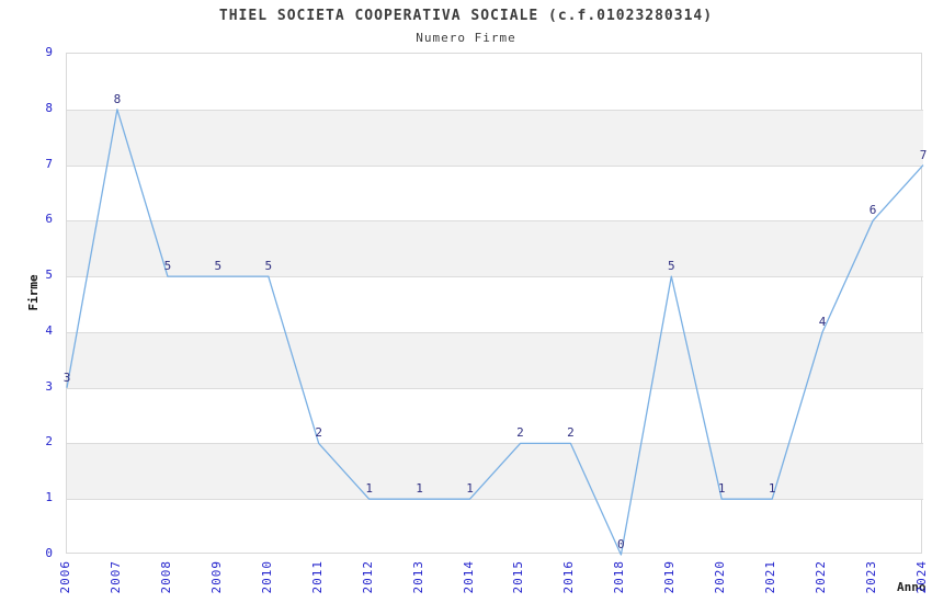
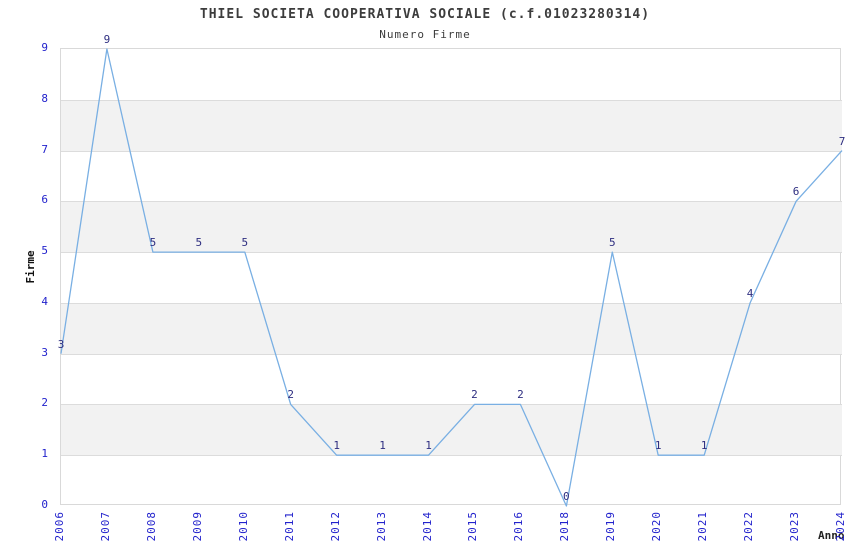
2007: 8 -> 9
